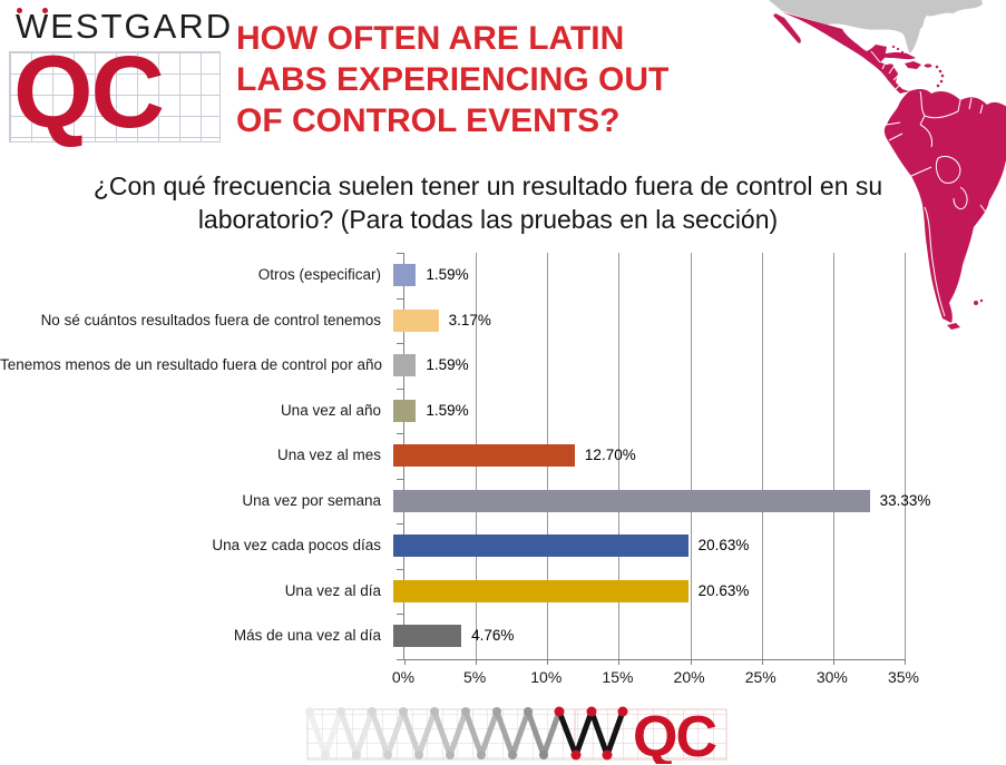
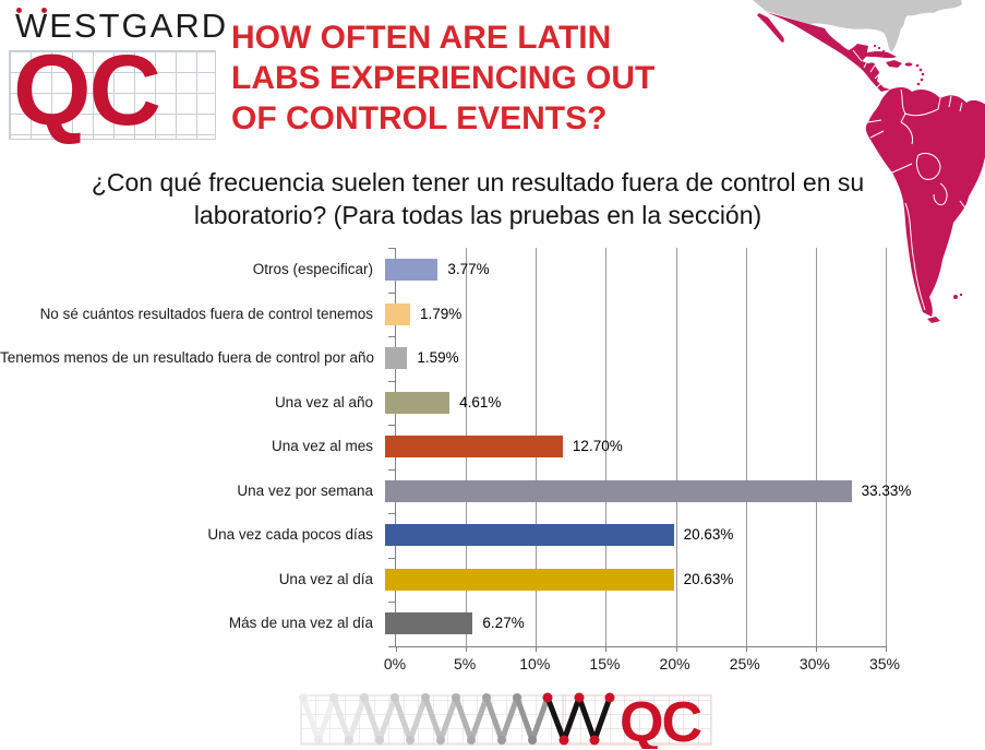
Otros (especificar): 1.59% -> 3.77%
No sé cuántos resultados fuera de control tenemos: 3.17% -> 1.79%
Una vez al año: 1.59% -> 4.61%
Más de una vez al día: 4.76% -> 6.27%
